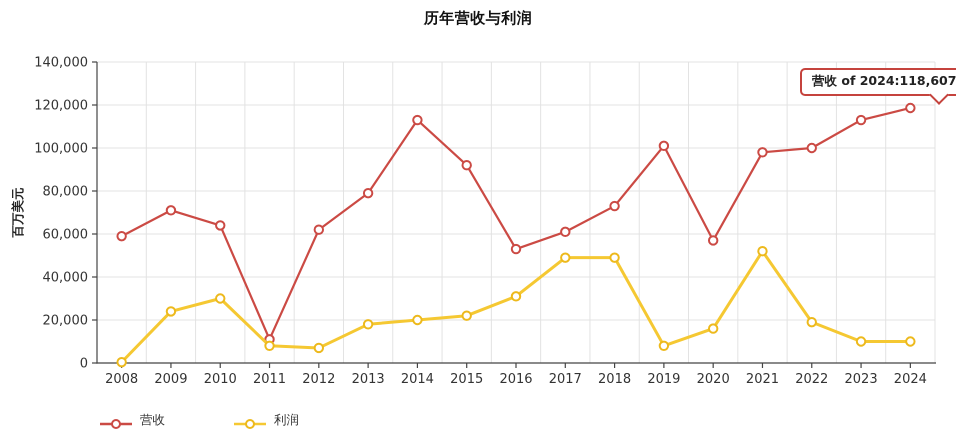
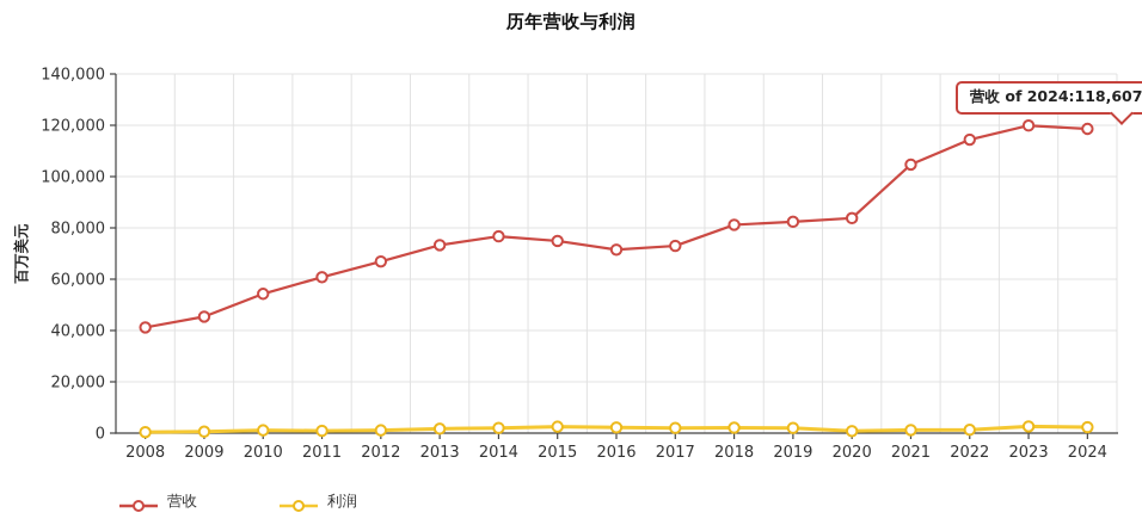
营收/2008: 59000 -> 41000
营收/2009: 71000 -> 45000
利润/2009: 24000 -> 1000
营收/2010: 64000 -> 54000
利润/2010: 30000 -> 1000
营收/2011: 11000 -> 61000
利润/2011: 8000 -> 1000
营收/2012: 62000 -> 67000
利润/2012: 7000 -> 1000
营收/2013: 79000 -> 73000
利润/2013: 18000 -> 2000
营收/2014: 113000 -> 77000
利润/2014: 20000 -> 2000
营收/2015: 92000 -> 75000
利润/2015: 22000 -> 2000
营收/2016: 53000 -> 72000
利润/2016: 31000 -> 2000
营收/2017: 61000 -> 73000
利润/2017: 49000 -> 2000
营收/2018: 73000 -> 81000
利润/2018: 49000 -> 2000
营收/2019: 101000 -> 82000
利润/2019: 8000 -> 2000
营收/2020: 57000 -> 84000
利润/2020: 16000 -> 1000
营收/2021: 98000 -> 105000
利润/2021: 52000 -> 1000
营收/2022: 100000 -> 114000
利润/2022: 19000 -> 1000
营收/2023: 113000 -> 120000
利润/2023: 10000 -> 3000
利润/2024: 10000 -> 2000
